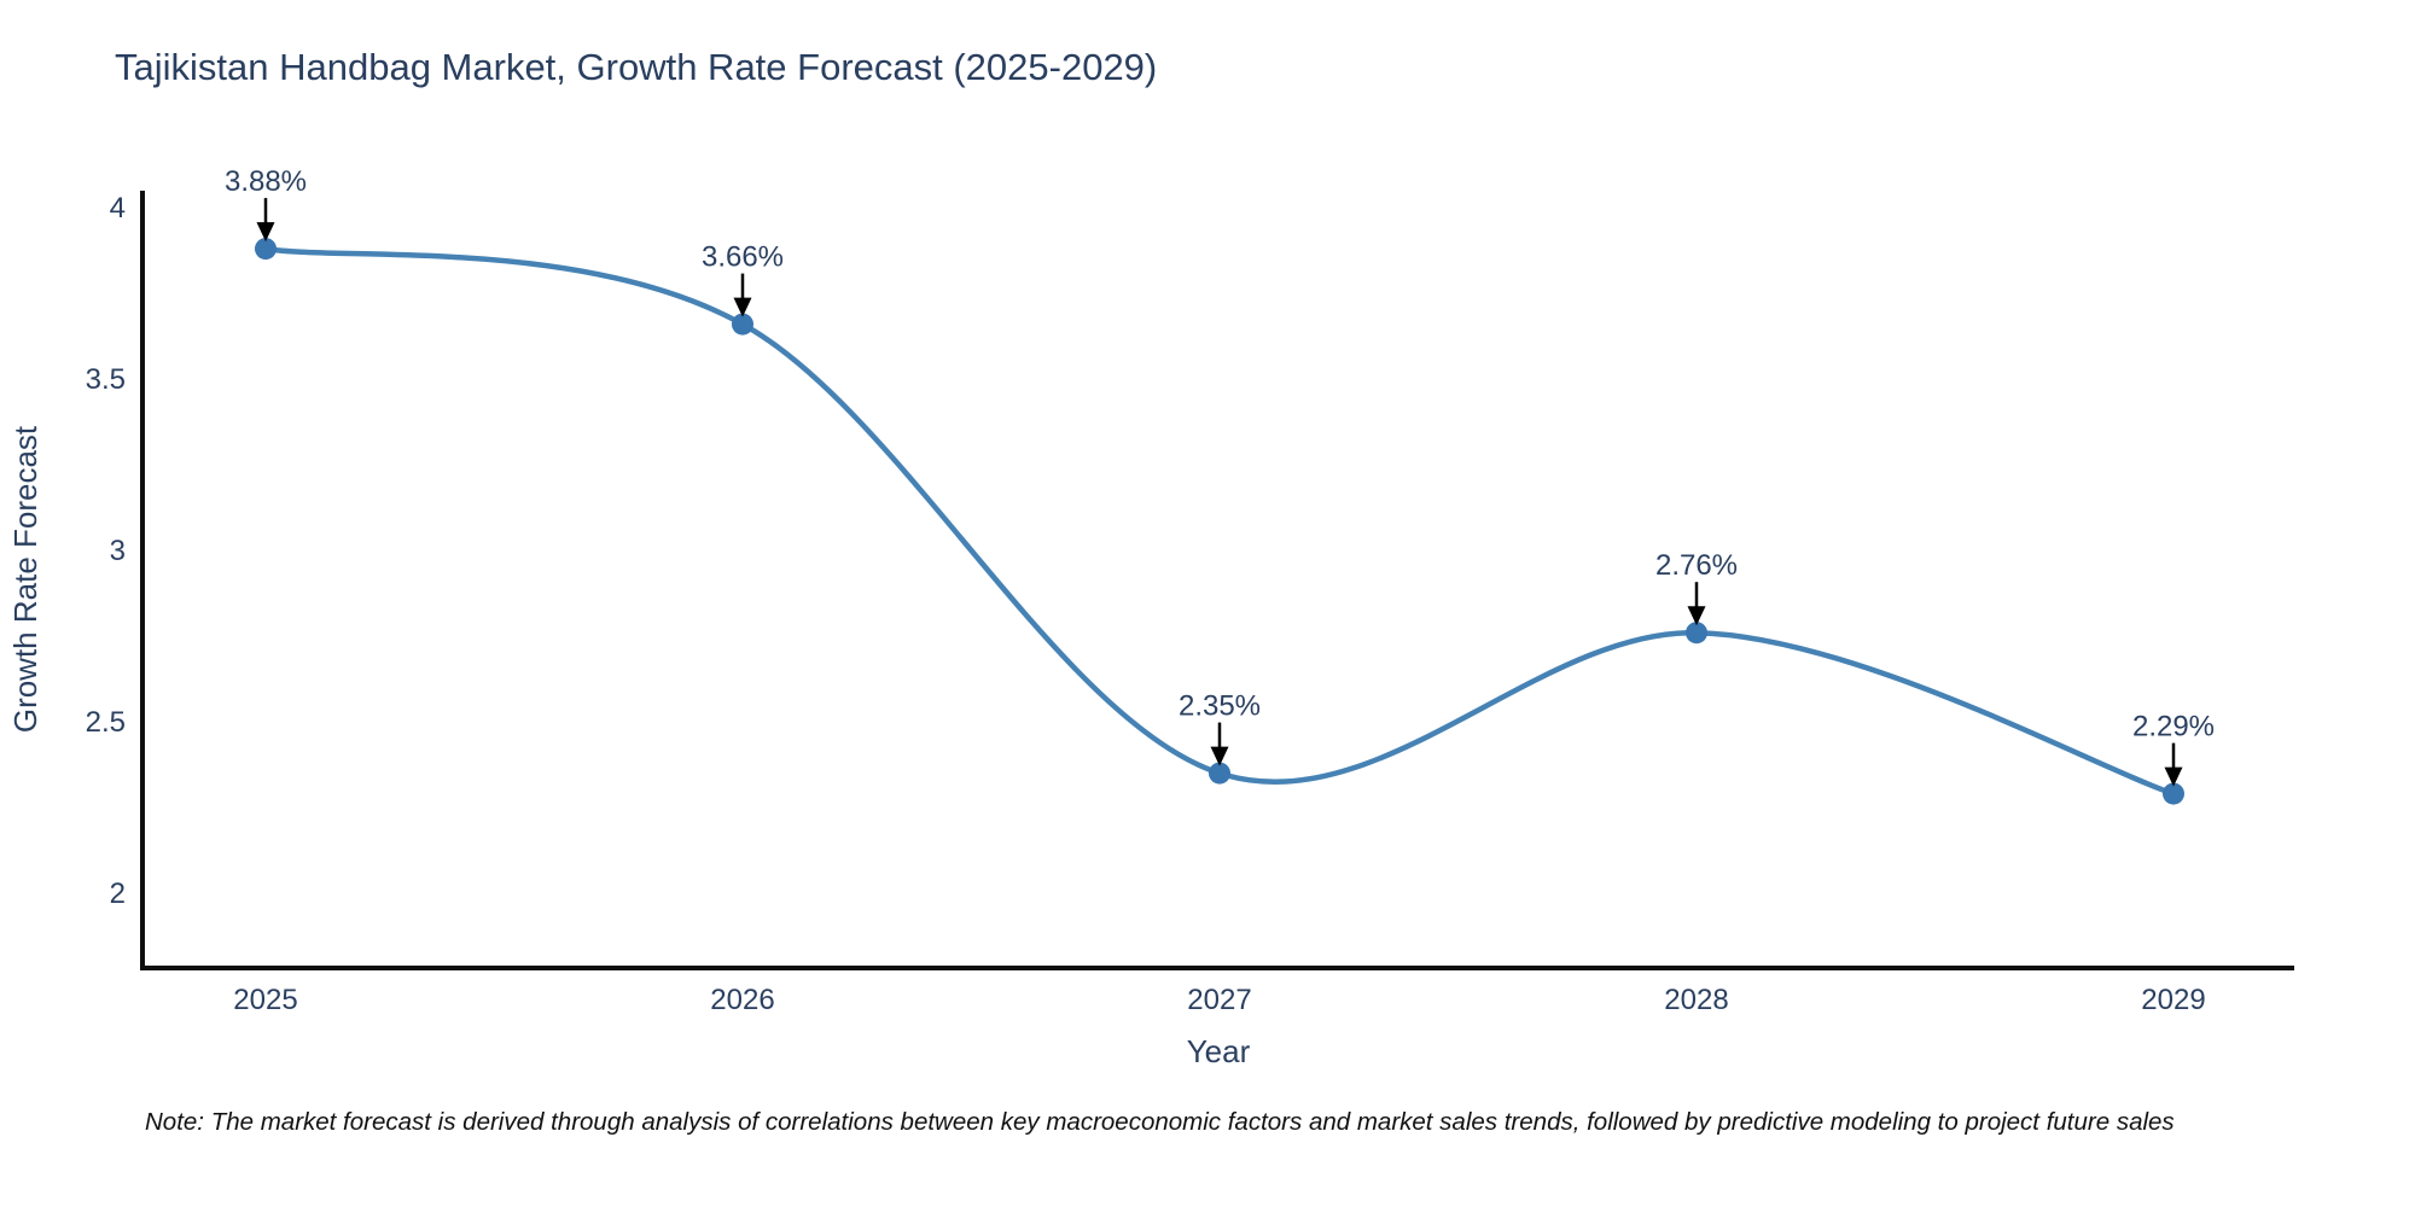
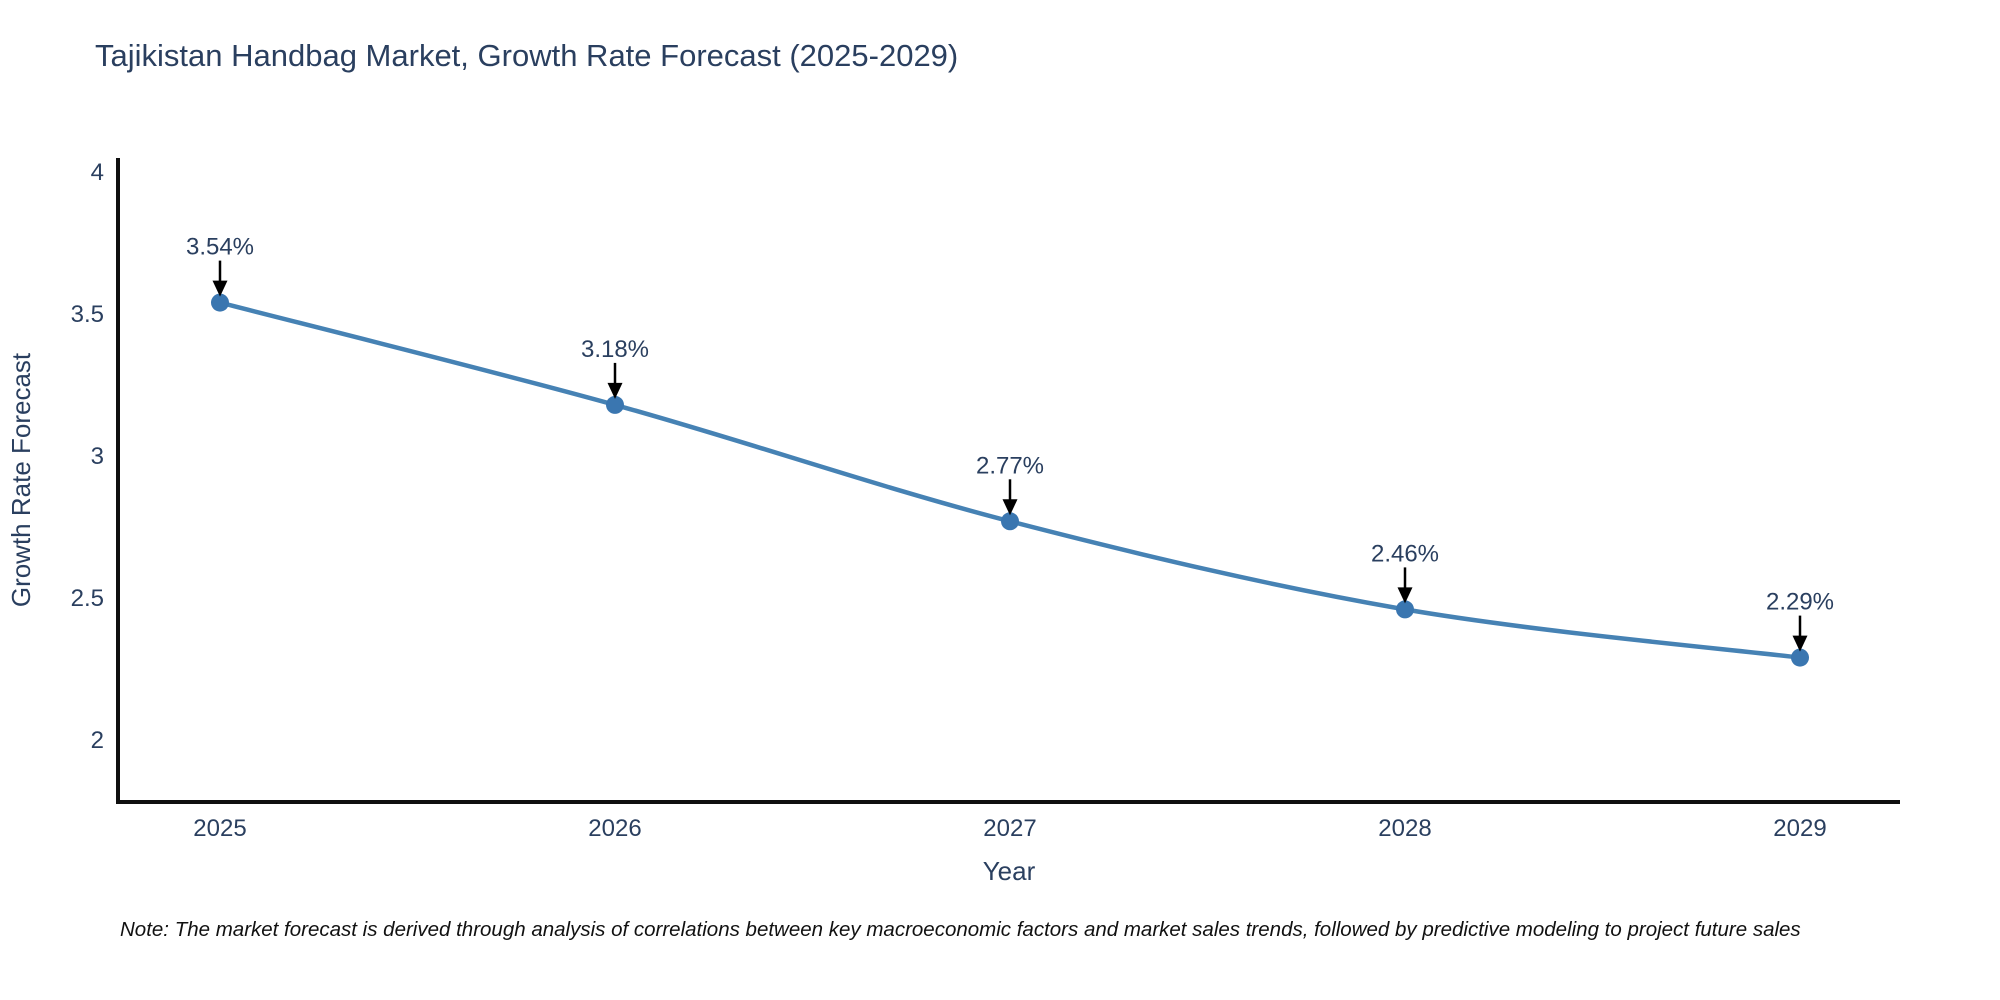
2025: 3.88% -> 3.54%
2026: 3.66% -> 3.18%
2027: 2.35% -> 2.77%
2028: 2.76% -> 2.46%
